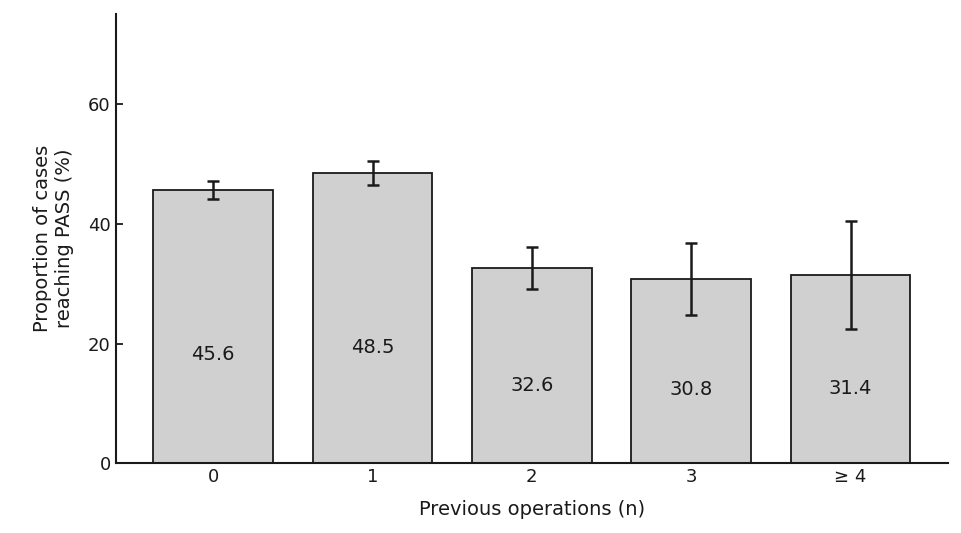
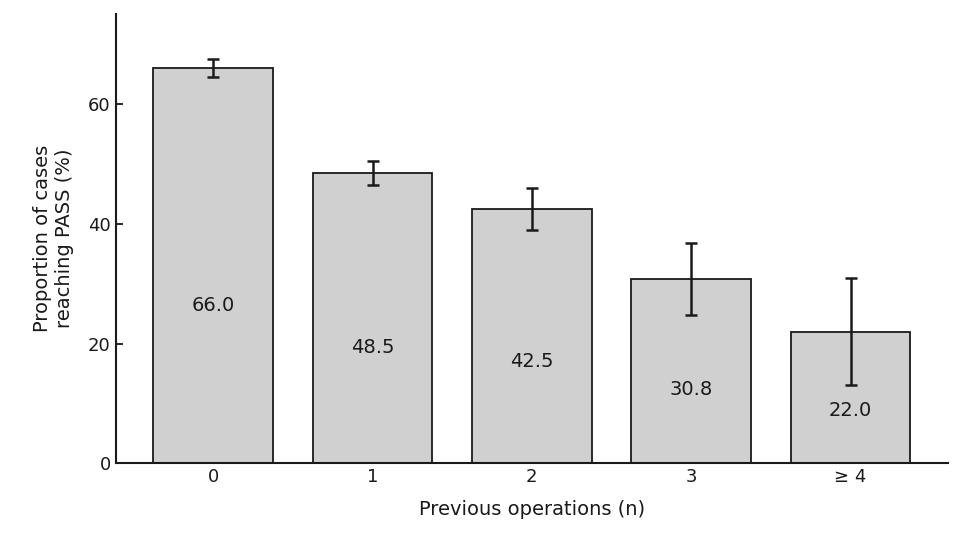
0: 45.6 -> 66.0
2: 32.6 -> 42.5
≥ 4: 31.4 -> 22.0
